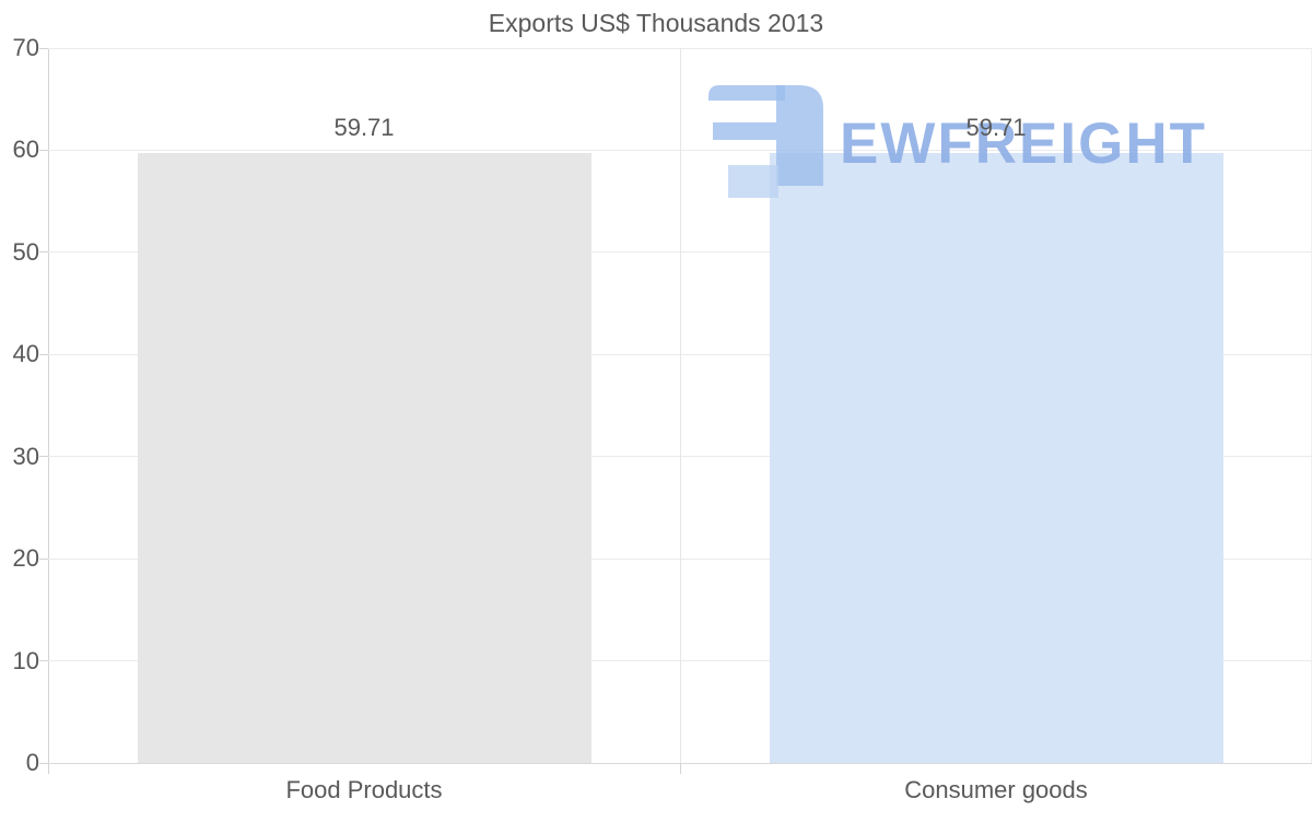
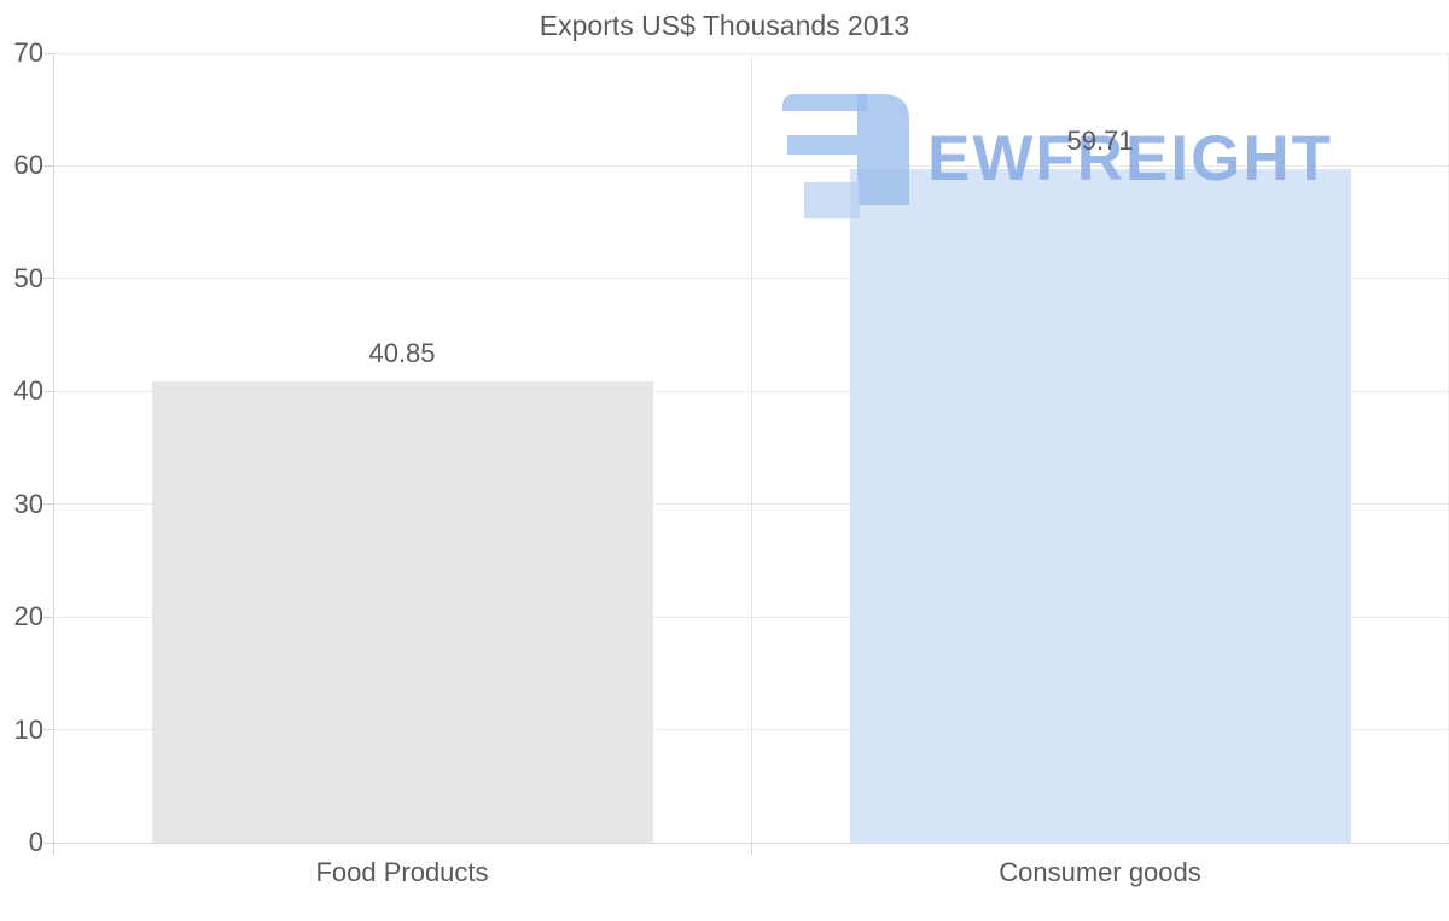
Food Products: 59.71 -> 40.85
